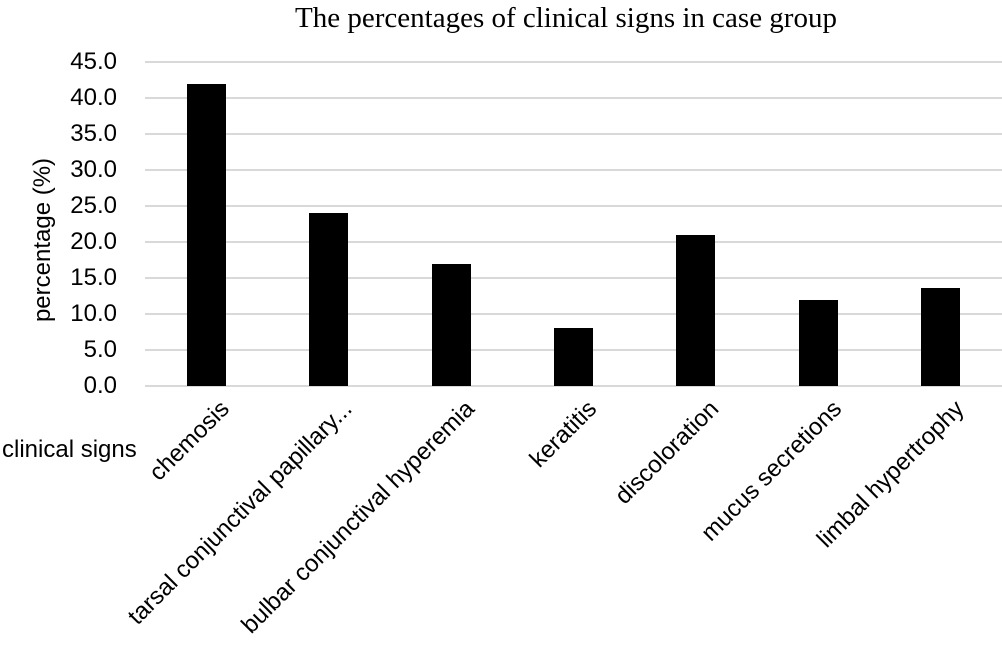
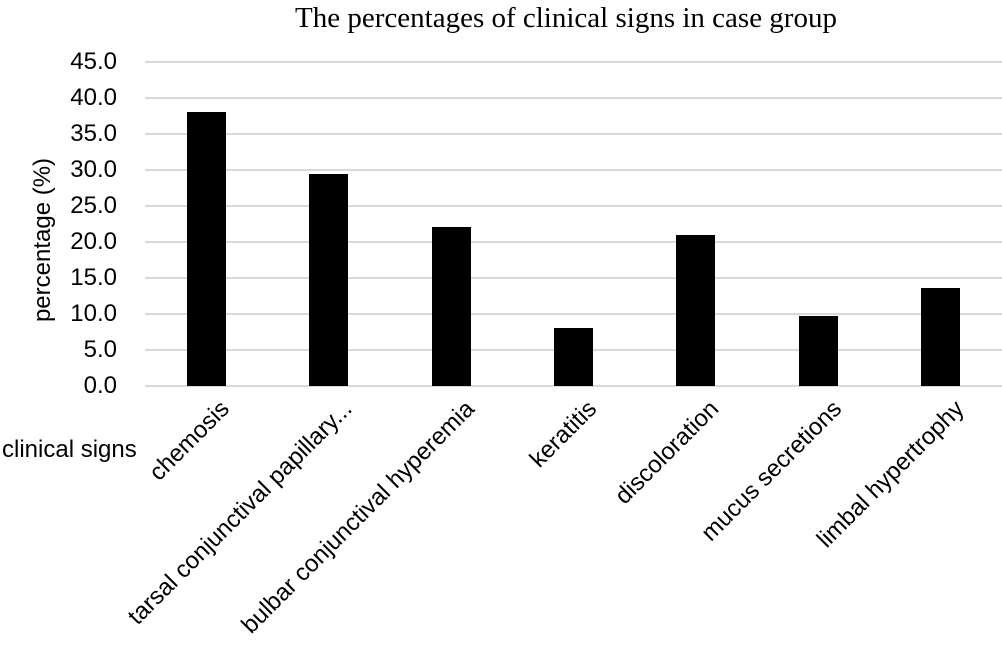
chemosis: 42 -> 38
tarsal conjunctival papillary...: 24 -> 29
bulbar conjunctival hyperemia: 17 -> 22
mucus secretions: 12 -> 10
